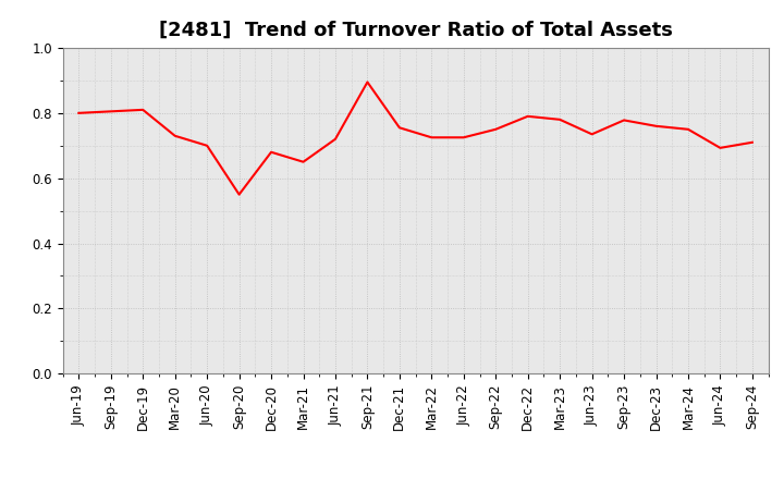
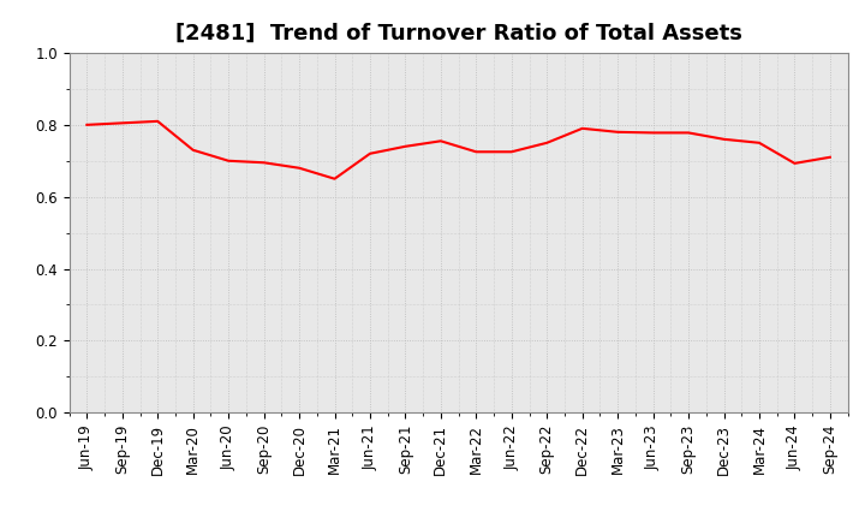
Sep-20: 0.550 -> 0.695
Sep-21: 0.895 -> 0.740
Jun-23: 0.735 -> 0.778
